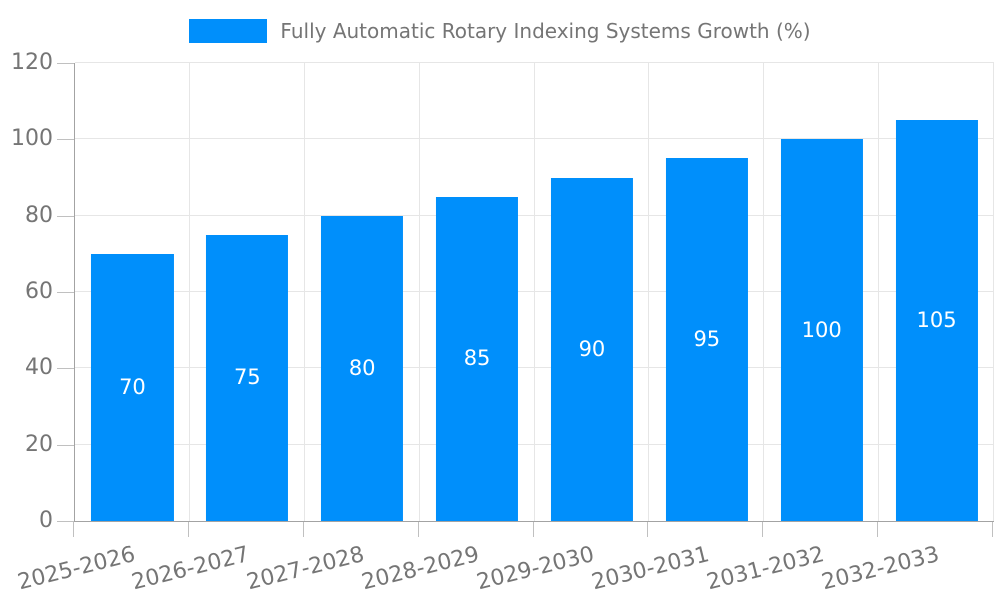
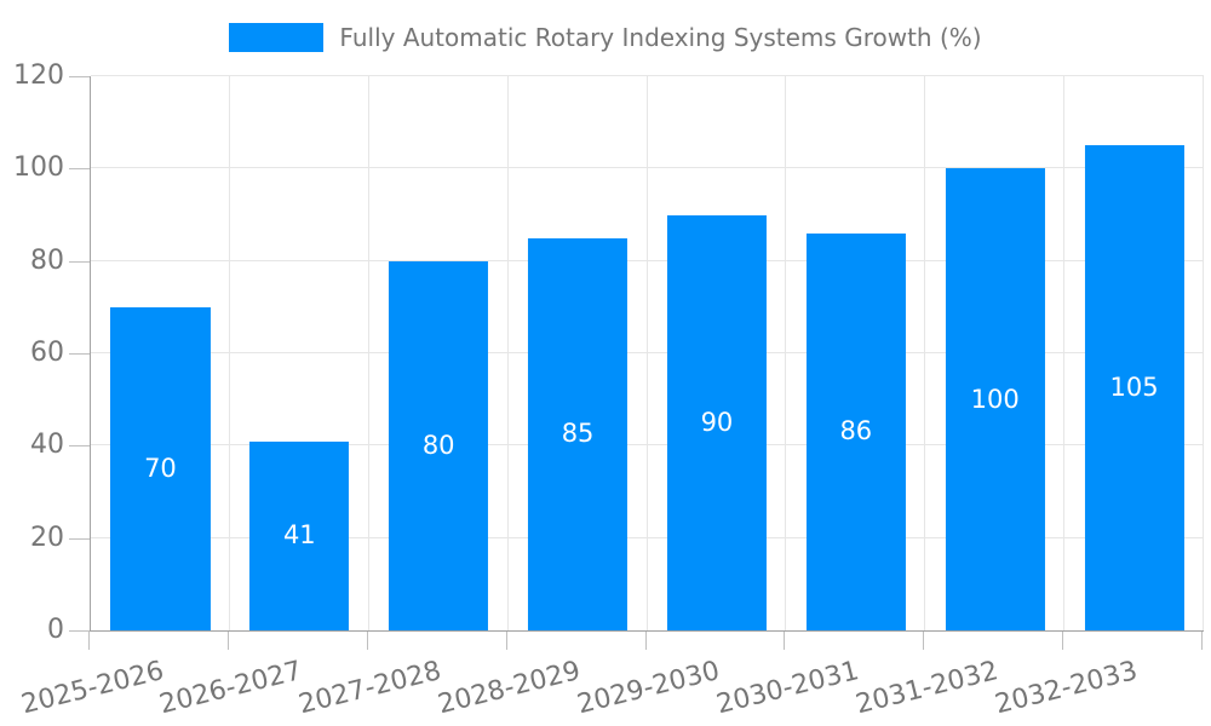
2026-2027: 75 -> 41
2030-2031: 95 -> 86
